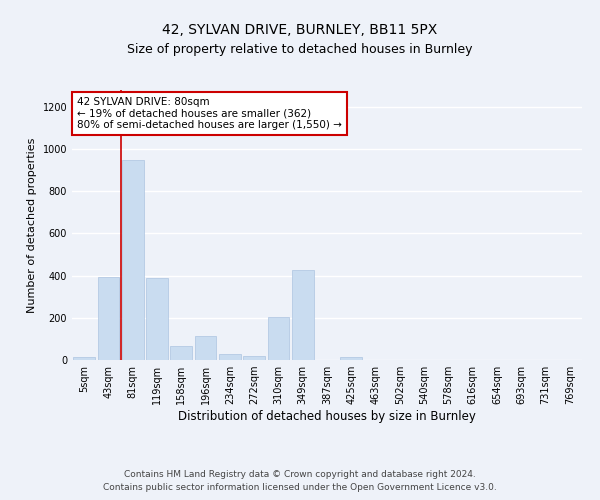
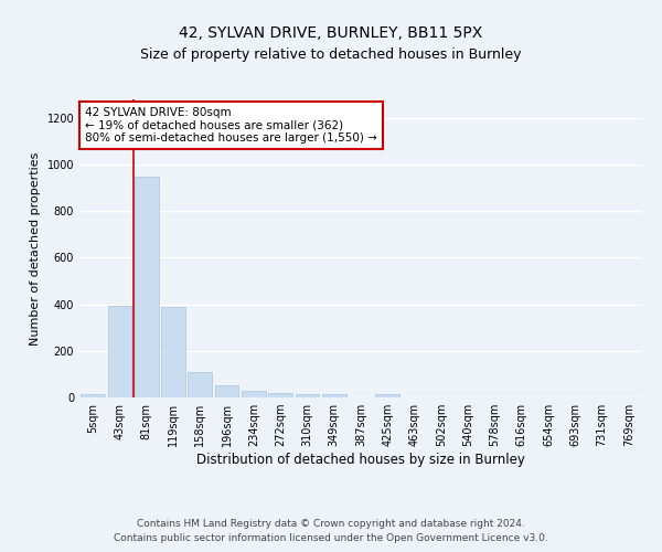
158sqm: 65 -> 110
196sqm: 115 -> 52
310sqm: 205 -> 15
349sqm: 425 -> 12
